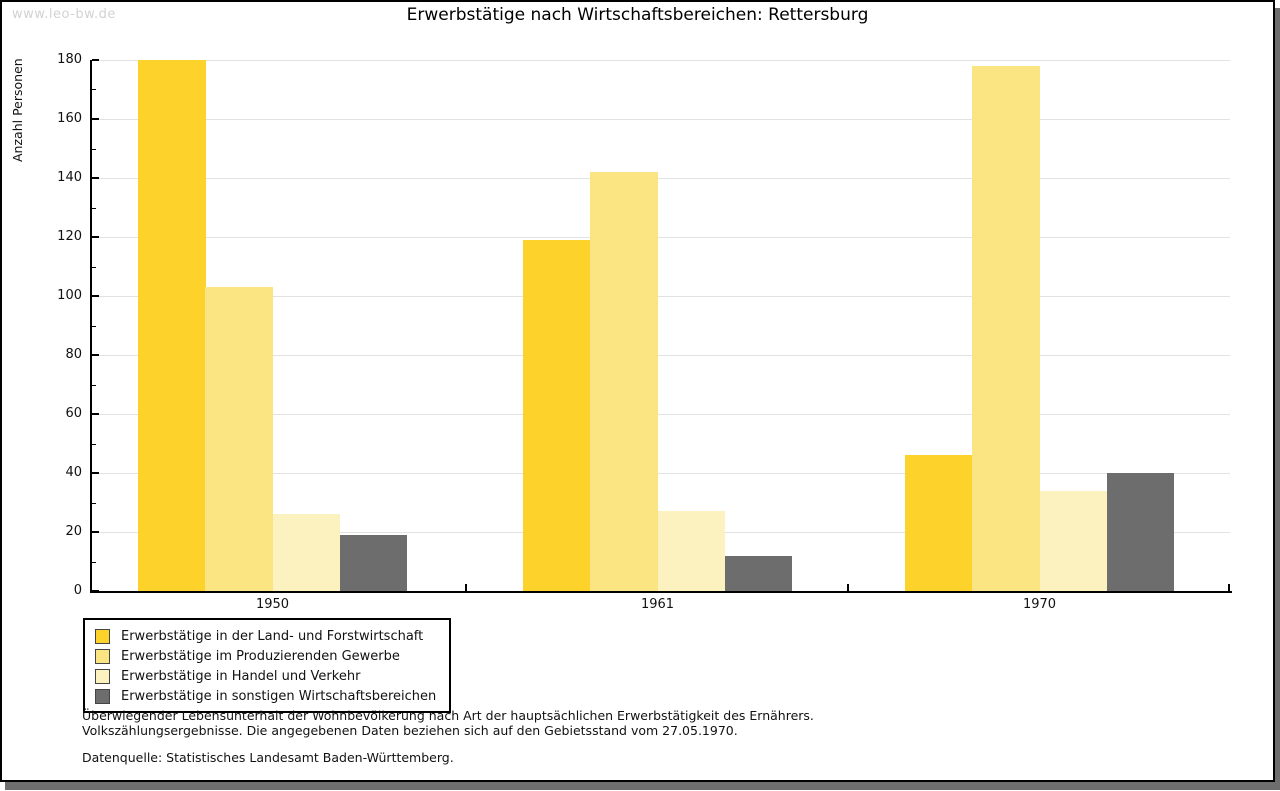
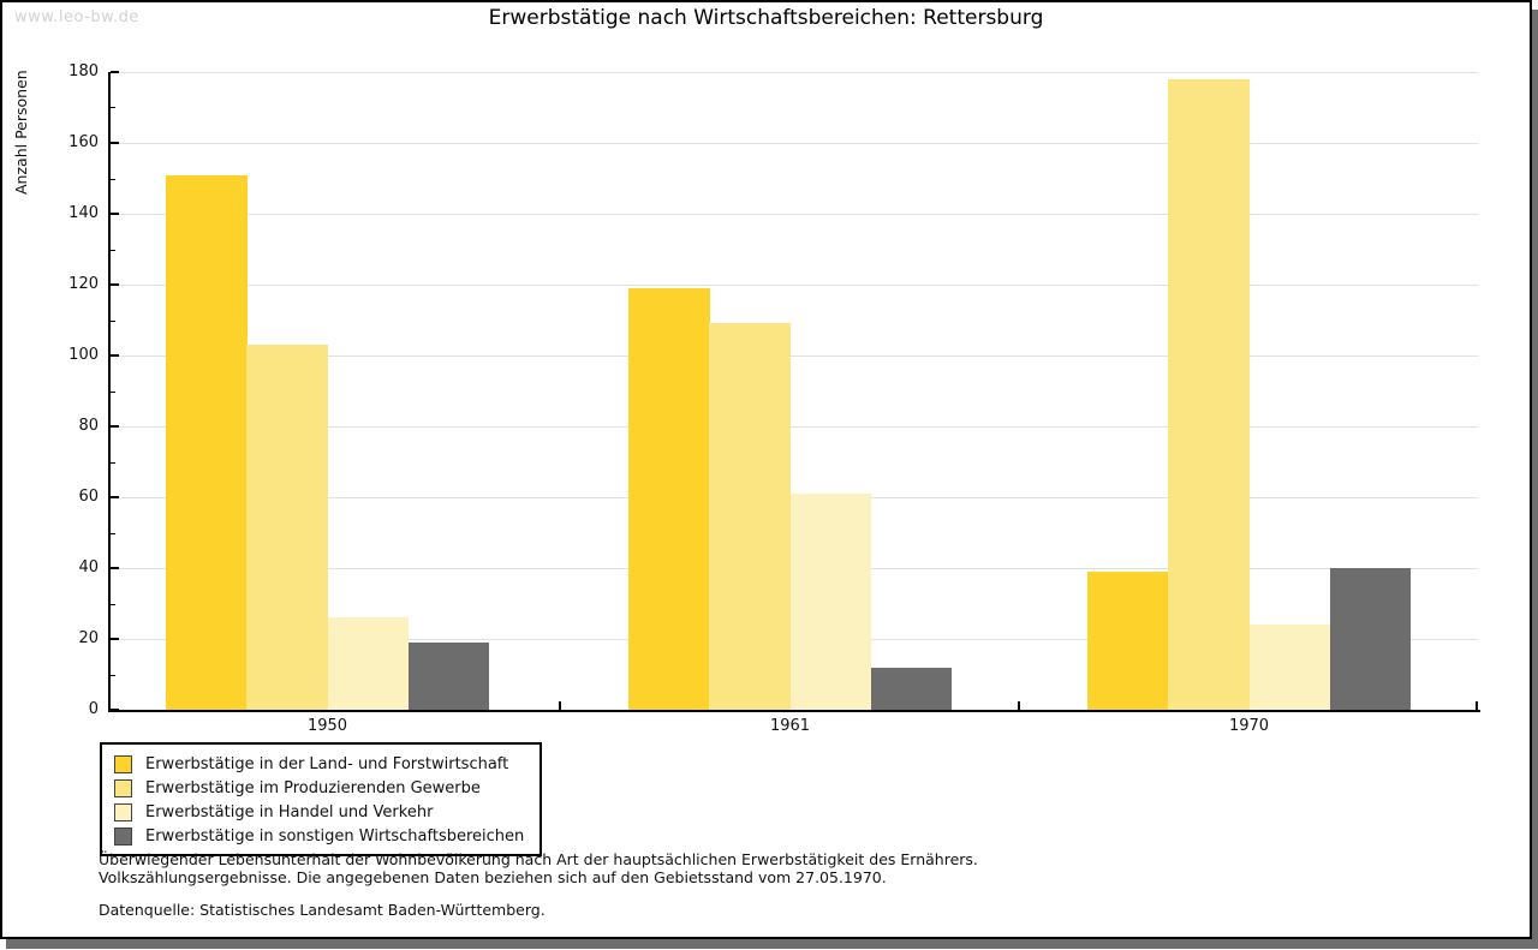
Erwerbstätige in der Land- und Forstwirtschaft/1950: 180 -> 151
Erwerbstätige im Produzierenden Gewerbe/1961: 142 -> 109
Erwerbstätige in Handel und Verkehr/1961: 27 -> 61
Erwerbstätige in der Land- und Forstwirtschaft/1970: 46 -> 39
Erwerbstätige in Handel und Verkehr/1970: 34 -> 24
